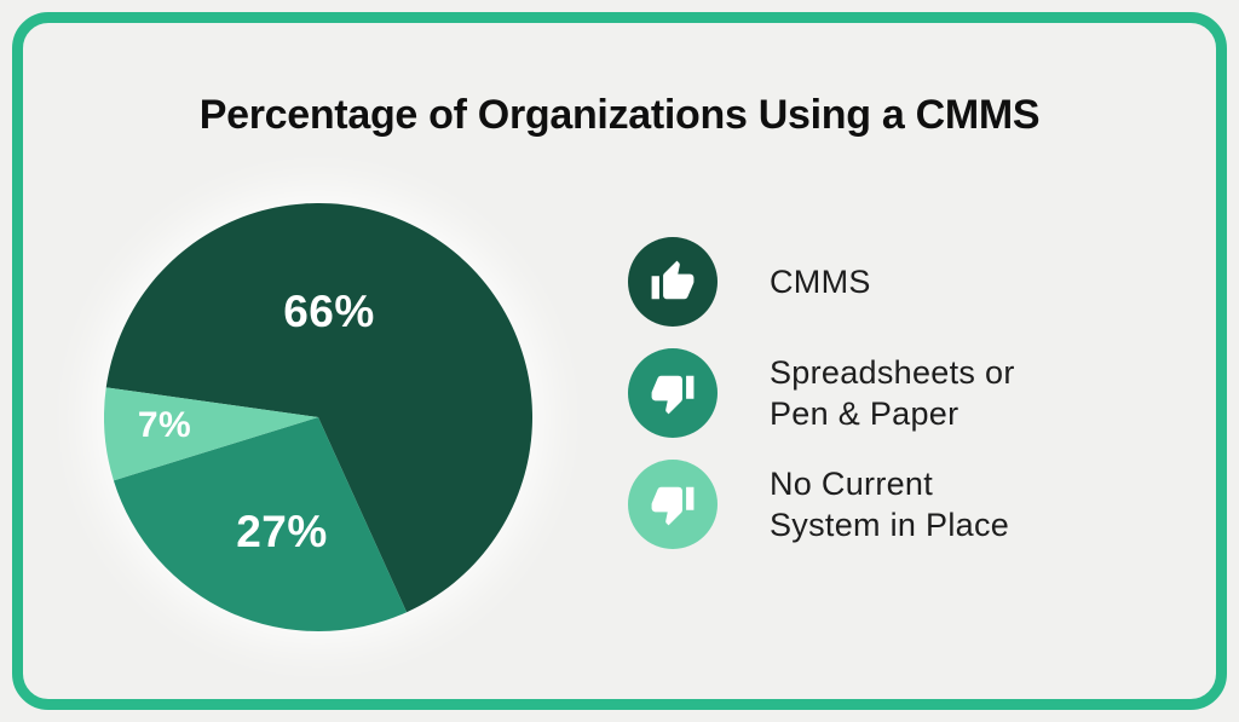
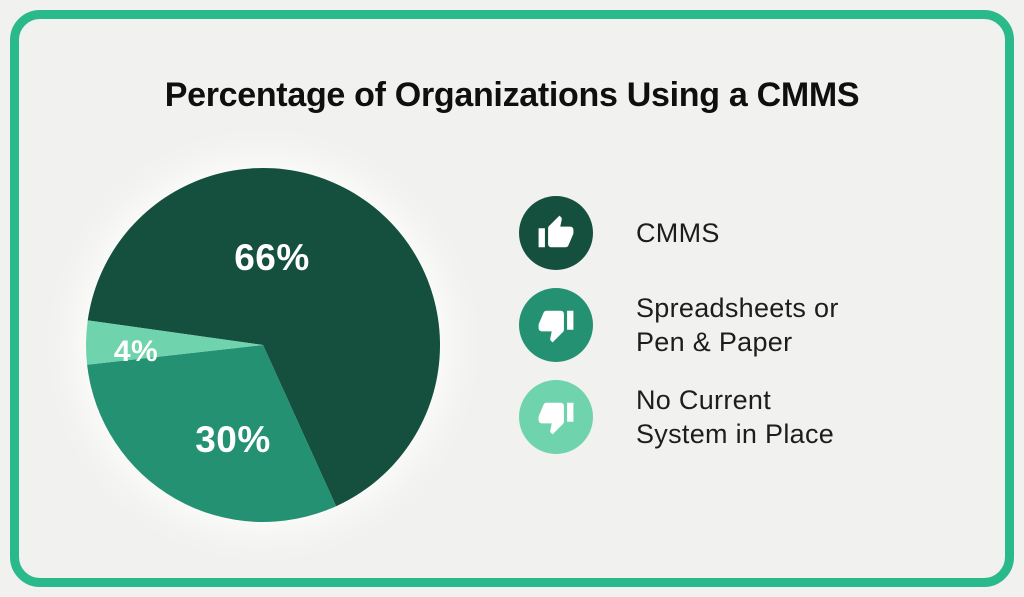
Spreadsheets or Pen & Paper: 27% -> 30%
No Current System in Place: 7% -> 4%
